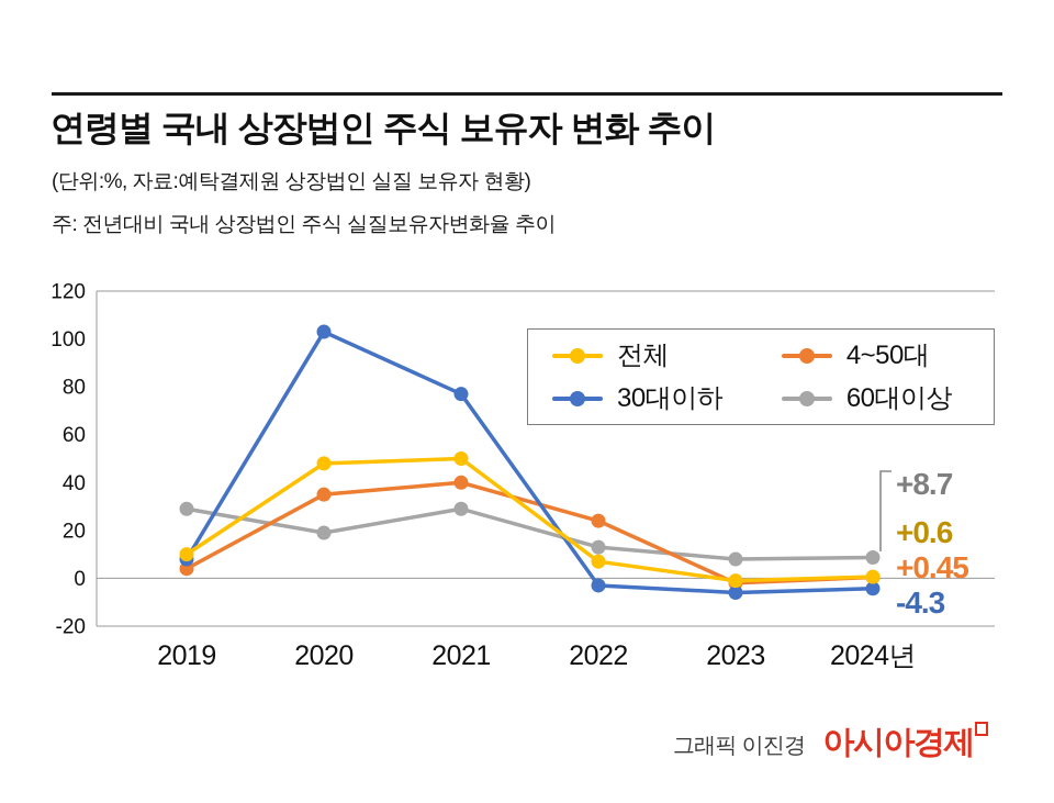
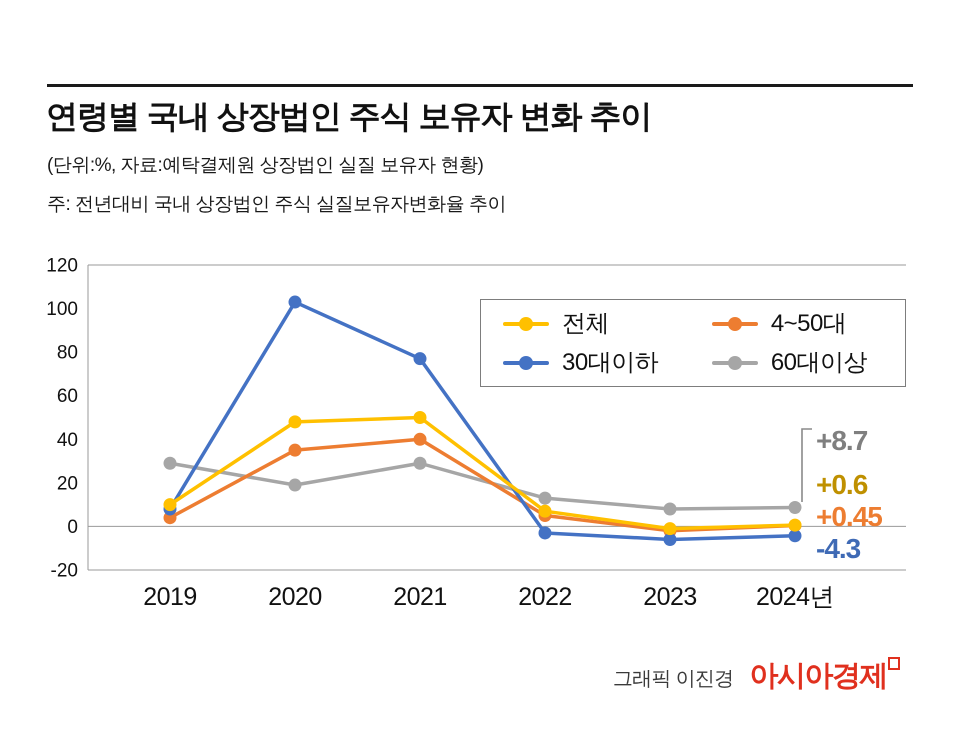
4~50대/2022: 24 -> 5
